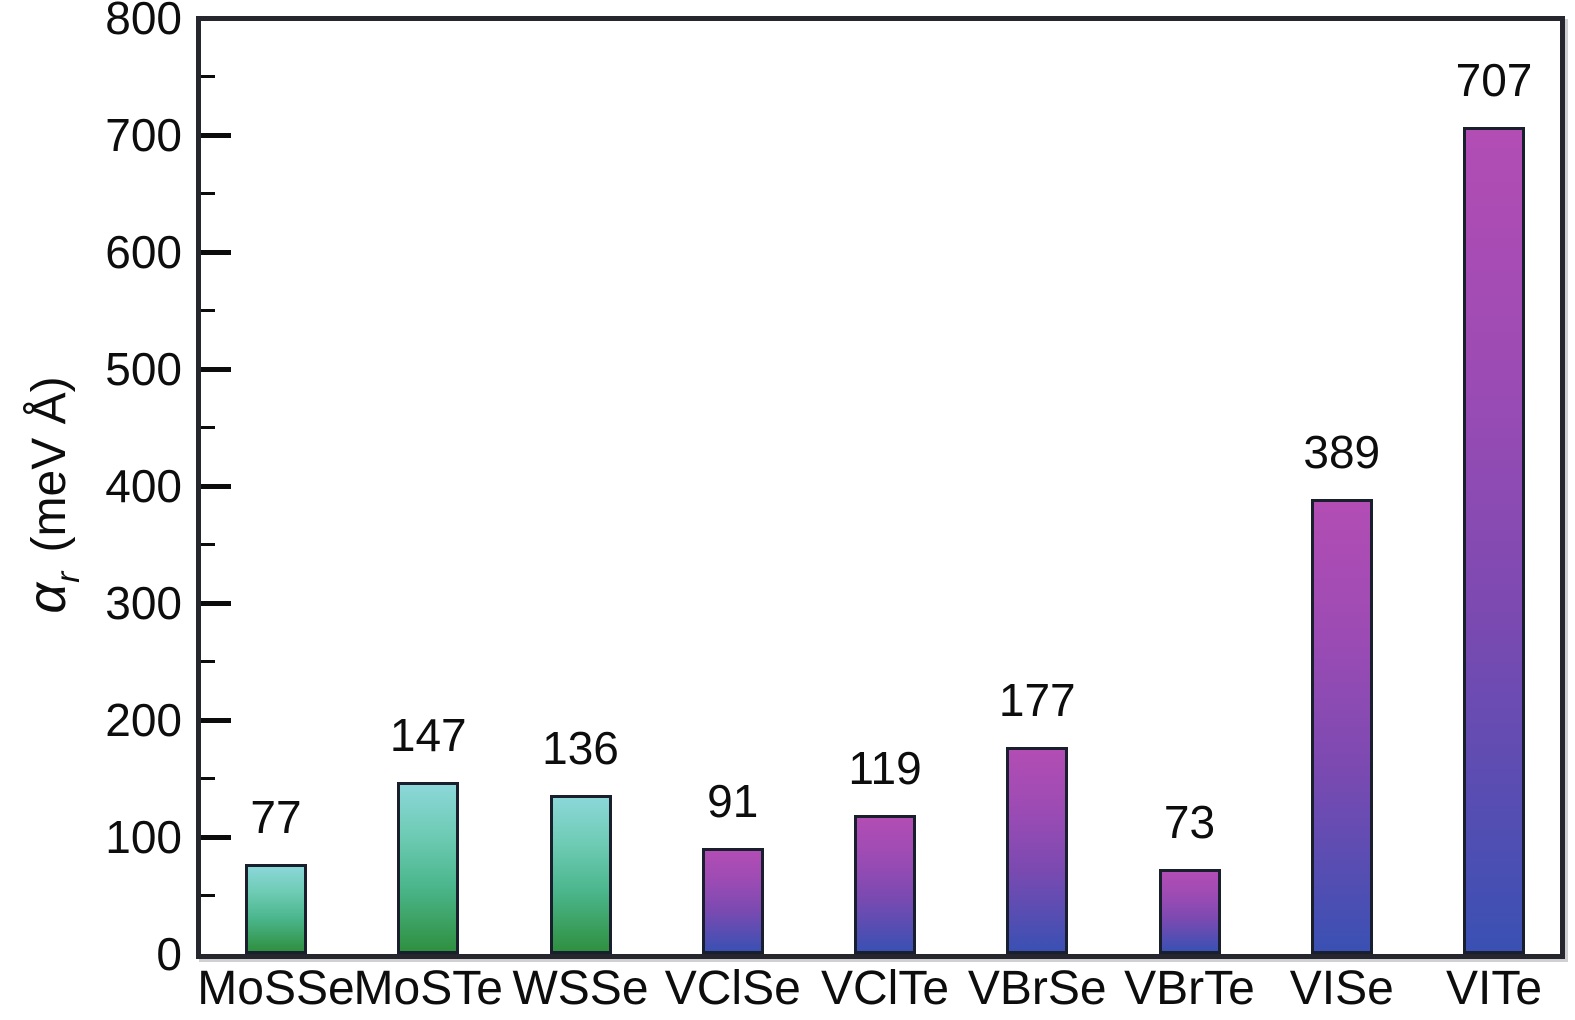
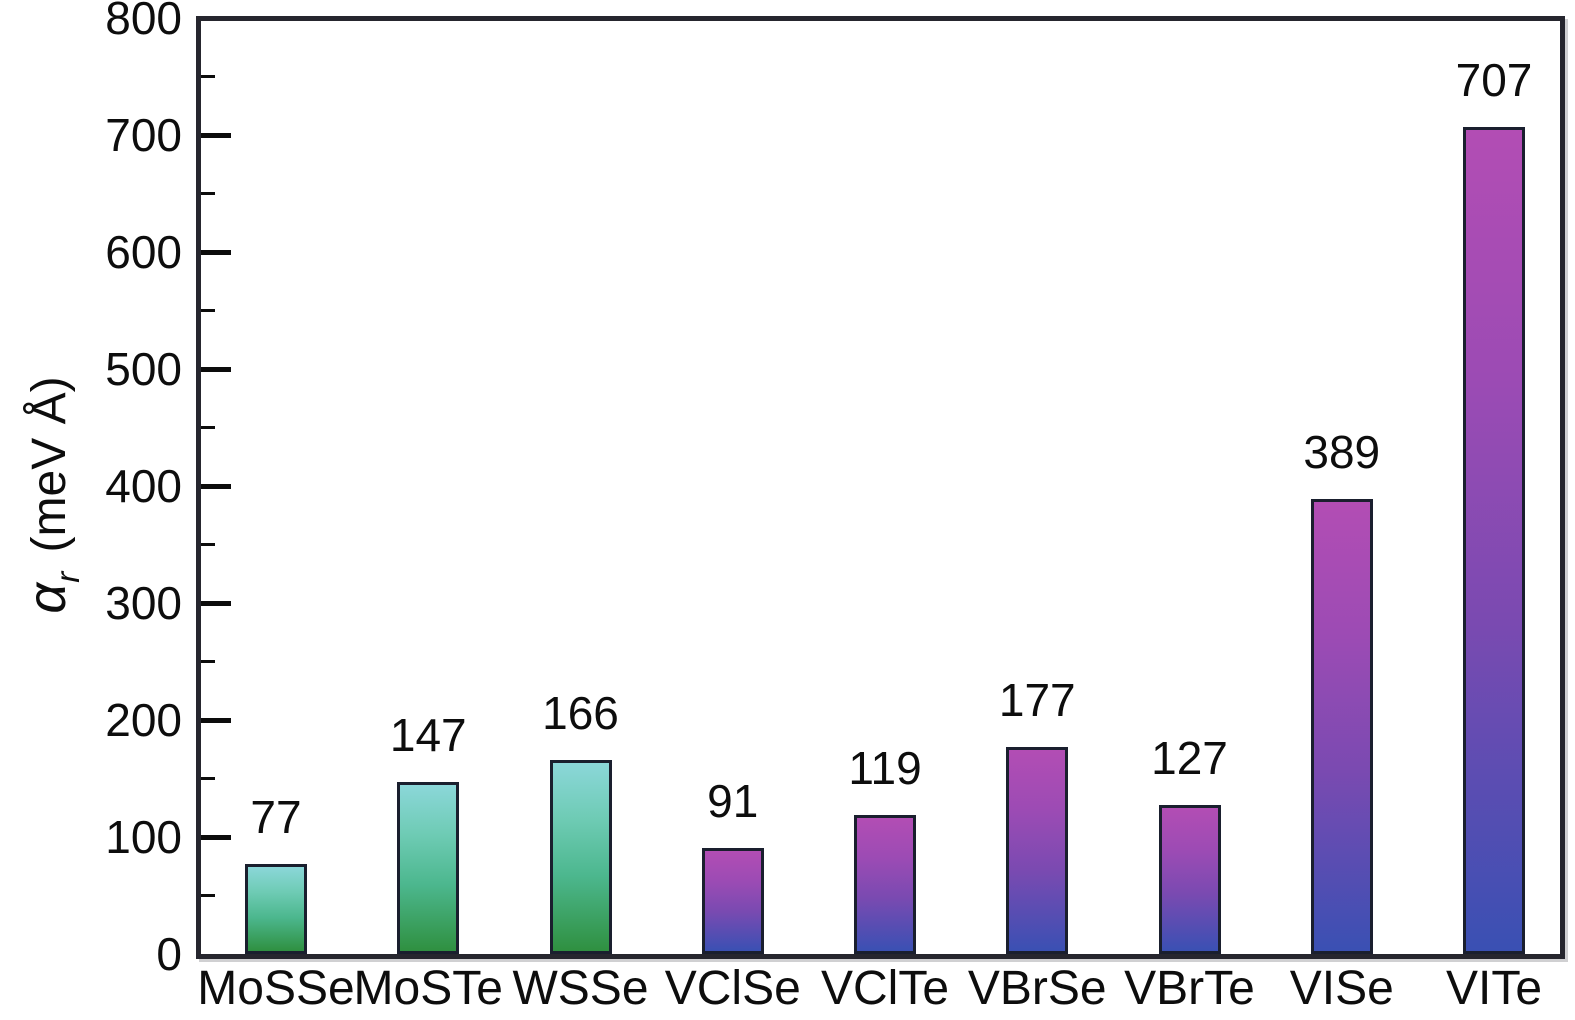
WSSe: 136 -> 166
VBrTe: 73 -> 127
